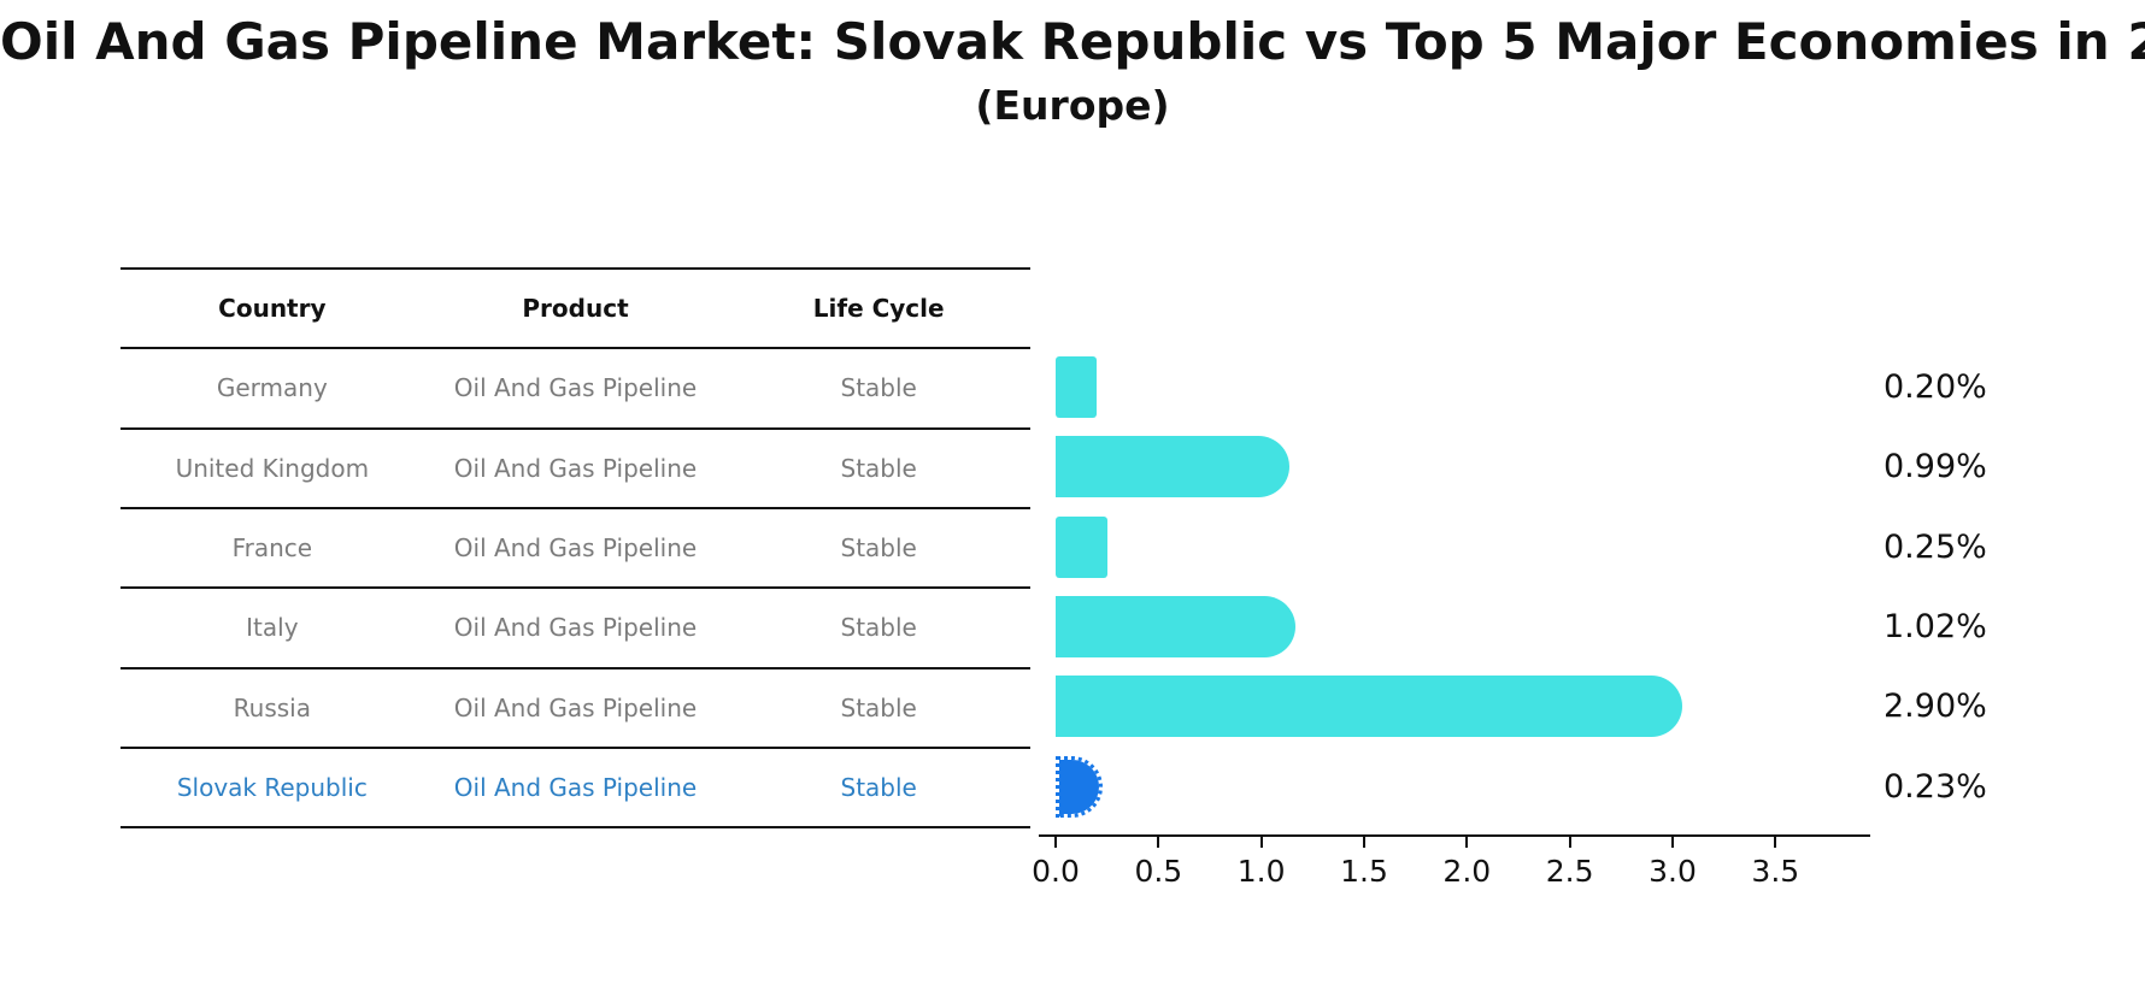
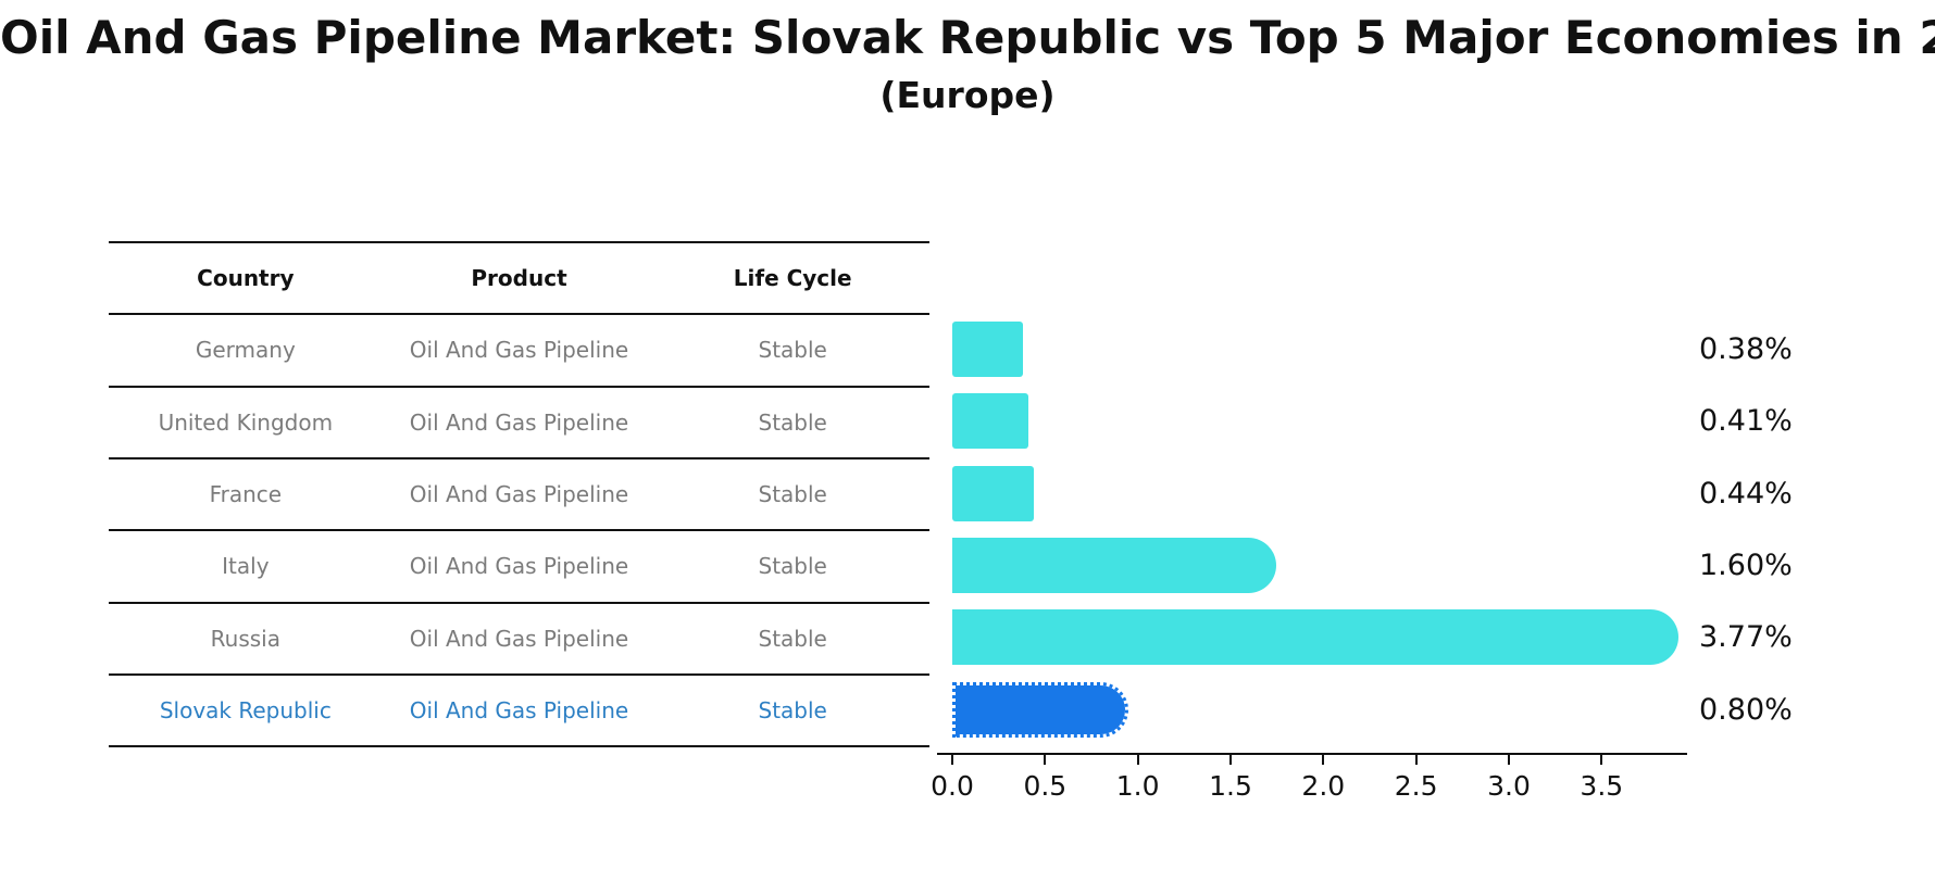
Germany: 0.20% -> 0.38%
United Kingdom: 0.99% -> 0.41%
France: 0.25% -> 0.44%
Italy: 1.02% -> 1.60%
Russia: 2.90% -> 3.77%
Slovak Republic: 0.23% -> 0.80%
